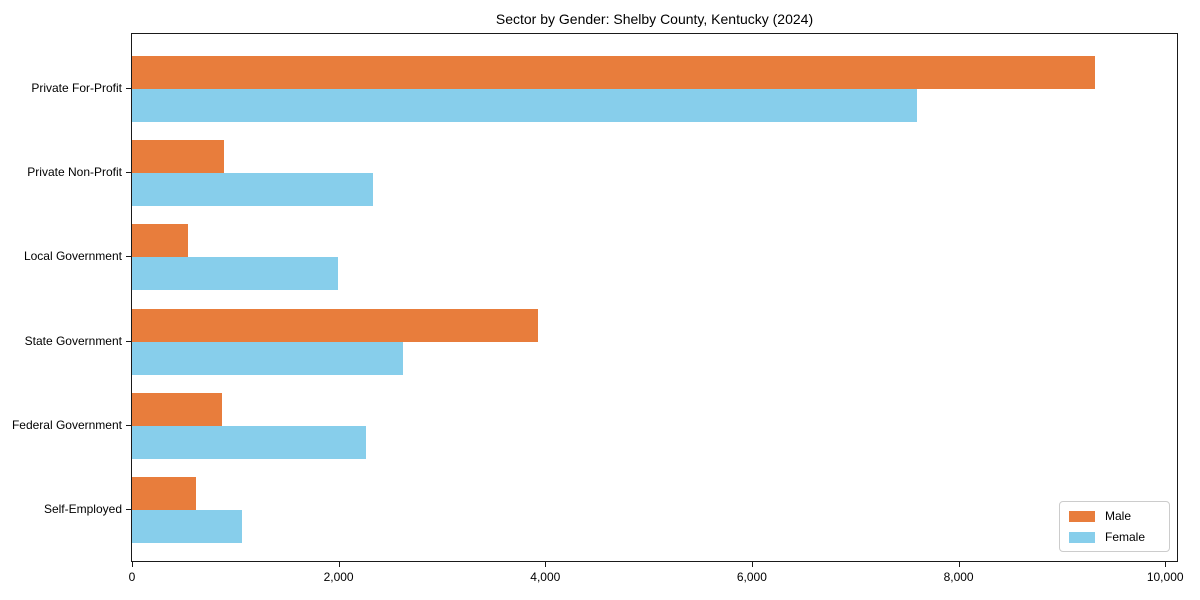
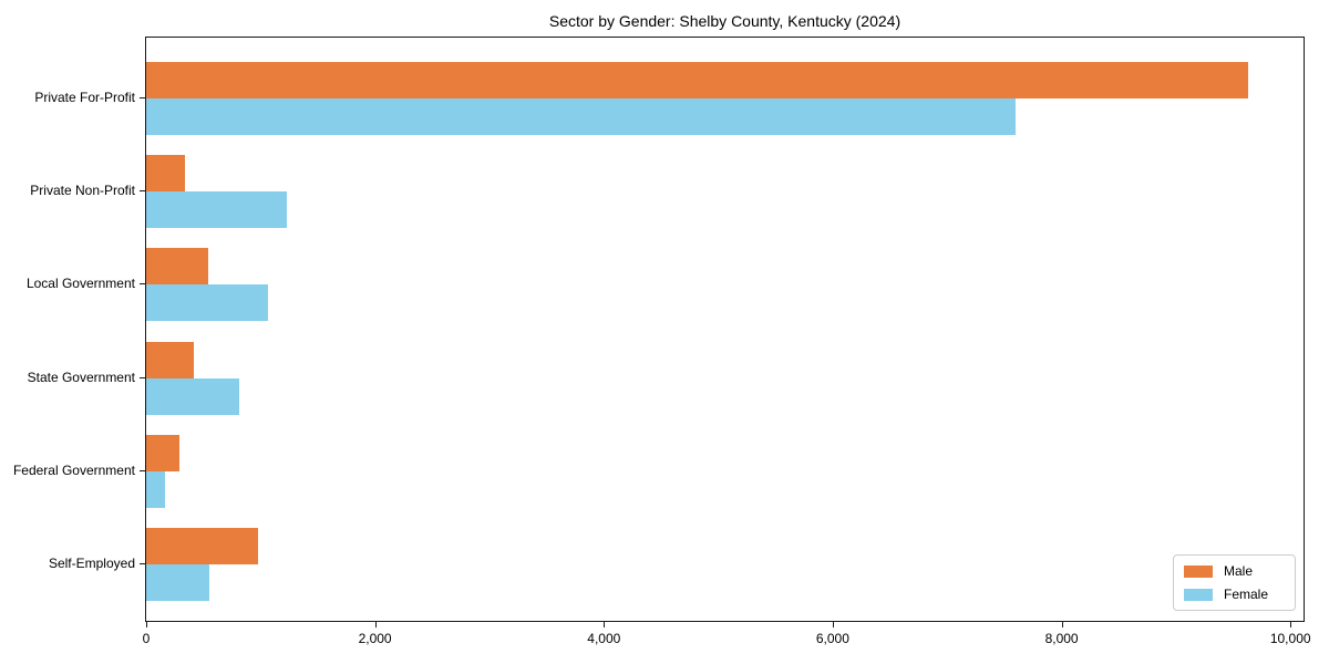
Male/Private For-Profit: 9320 -> 9630
Male/Private Non-Profit: 890 -> 340
Female/Private Non-Profit: 2330 -> 1230
Female/Local Government: 1990 -> 1060
Male/State Government: 3930 -> 420
Female/State Government: 2620 -> 810
Male/Federal Government: 870 -> 290
Female/Federal Government: 2260 -> 160
Male/Self-Employed: 620 -> 980
Female/Self-Employed: 1060 -> 550
